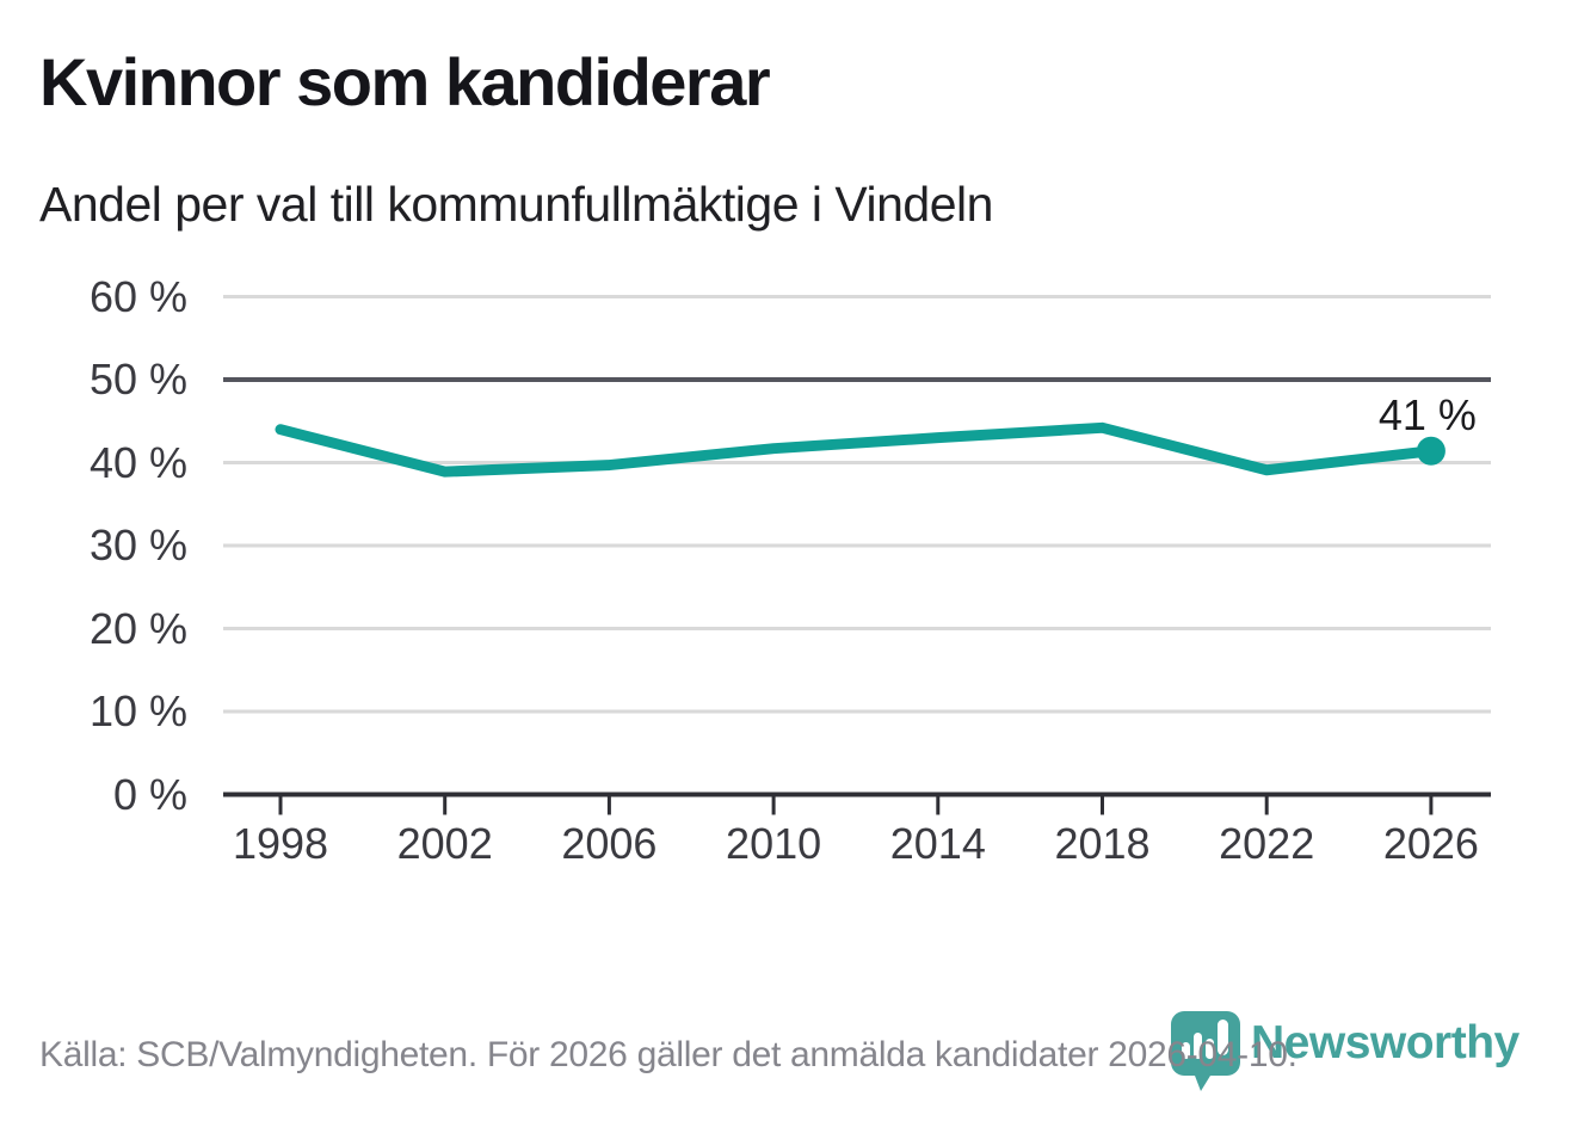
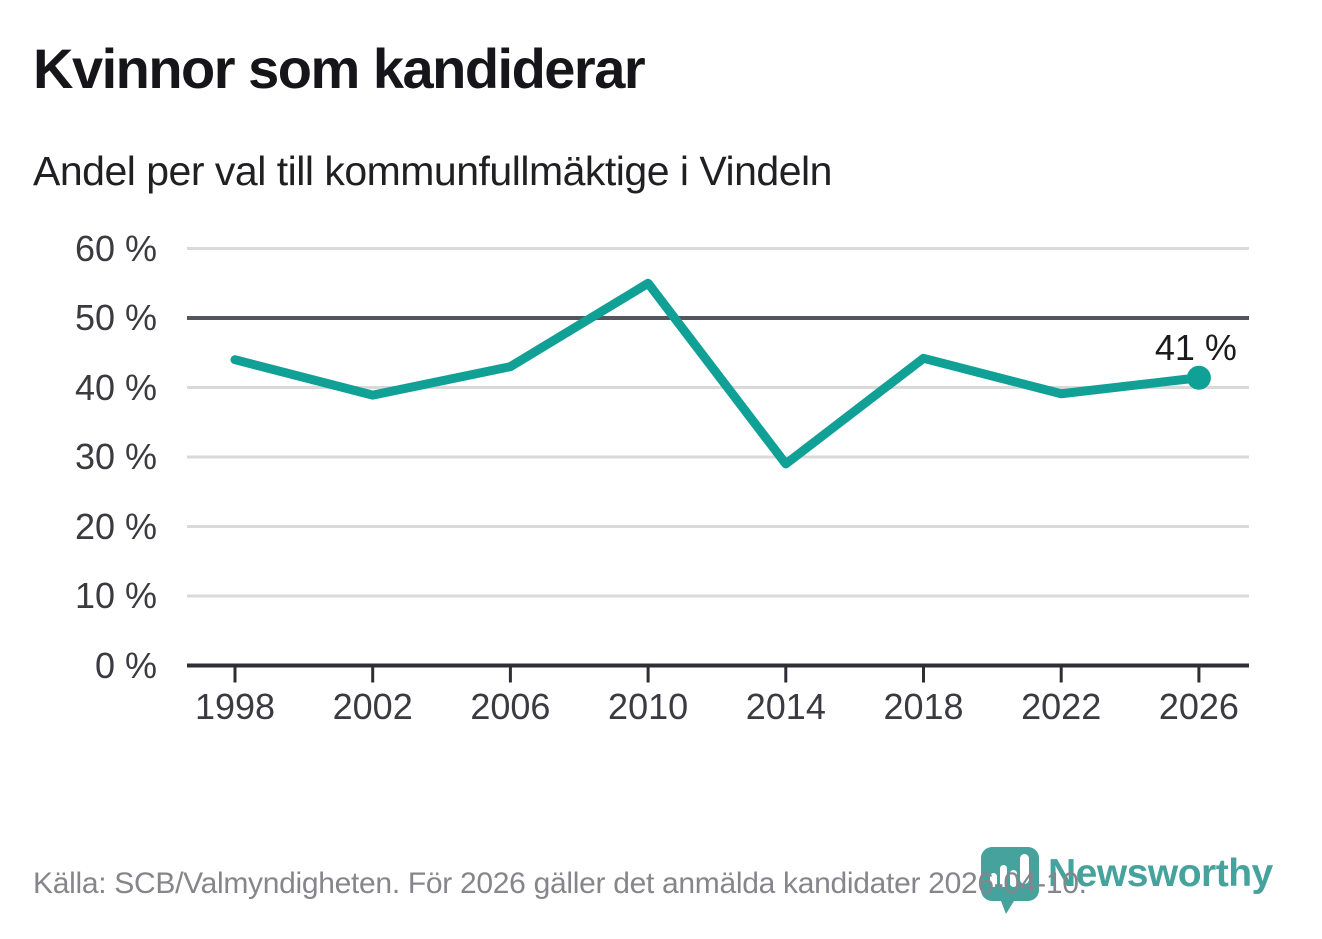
2006: 40% -> 43%
2010: 42% -> 55%
2014: 43% -> 29%
